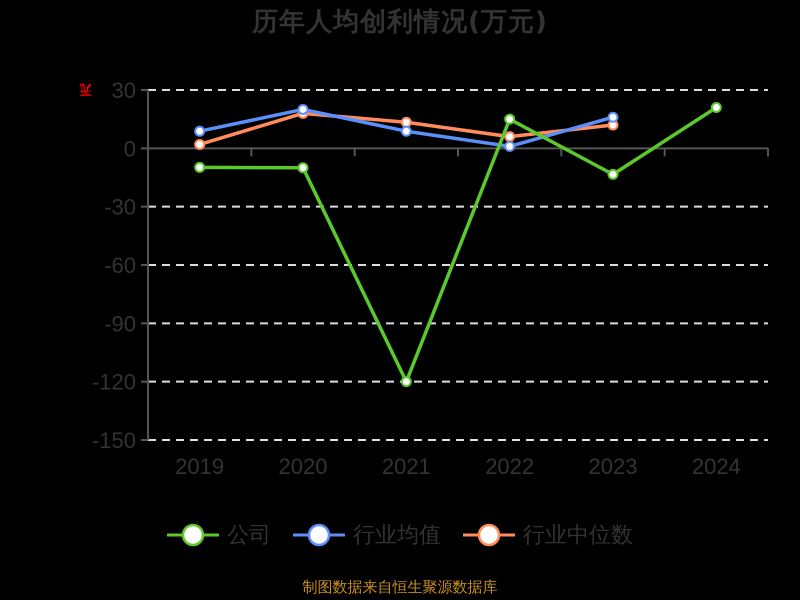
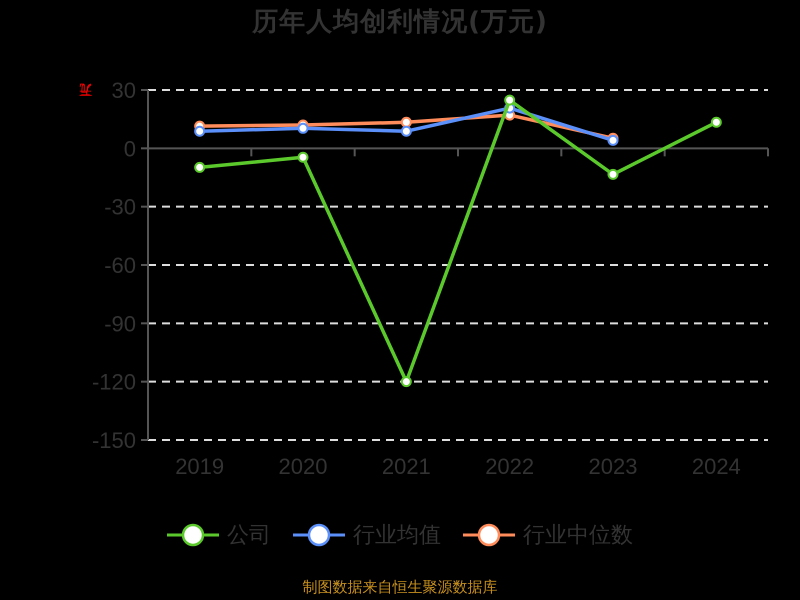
行业中位数/2019: 2 -> 11
公司/2020: -10 -> -5
行业均值/2020: 20 -> 10
行业中位数/2020: 18 -> 12
公司/2022: 15 -> 25
行业均值/2022: 1 -> 21
行业中位数/2022: 6 -> 17
行业均值/2023: 16 -> 4
行业中位数/2023: 12 -> 5
公司/2024: 21 -> 13
